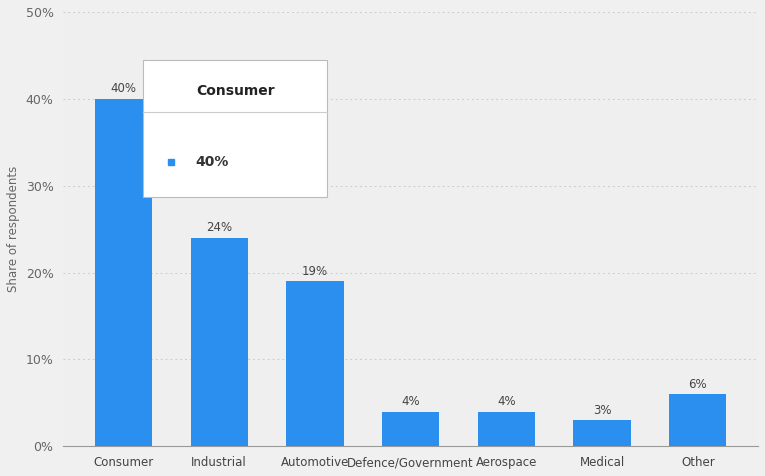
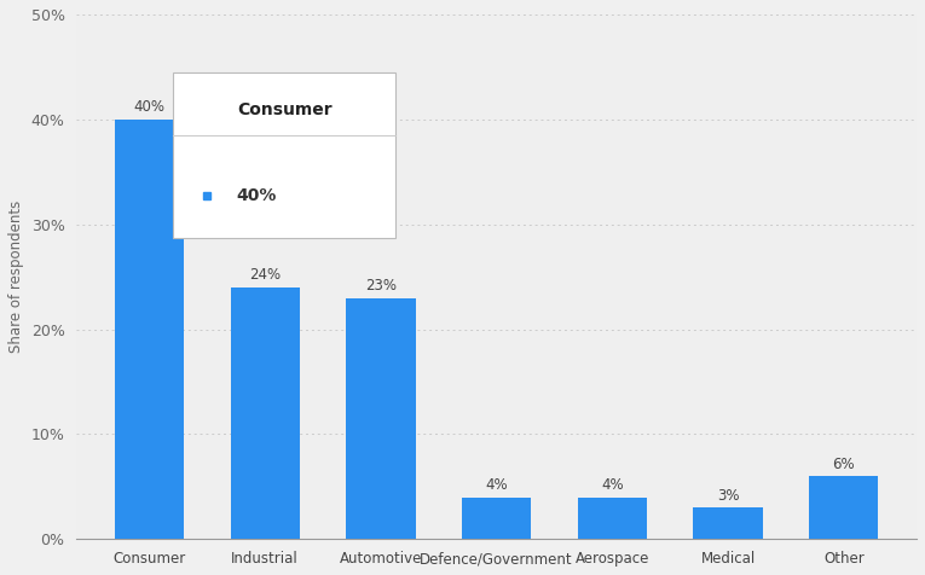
Automotive: 19% -> 23%
